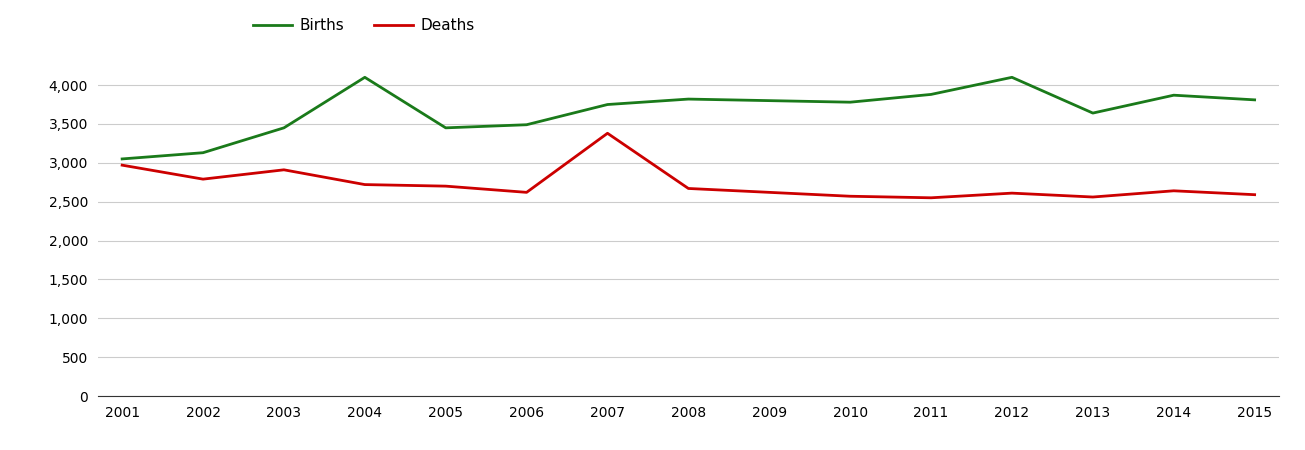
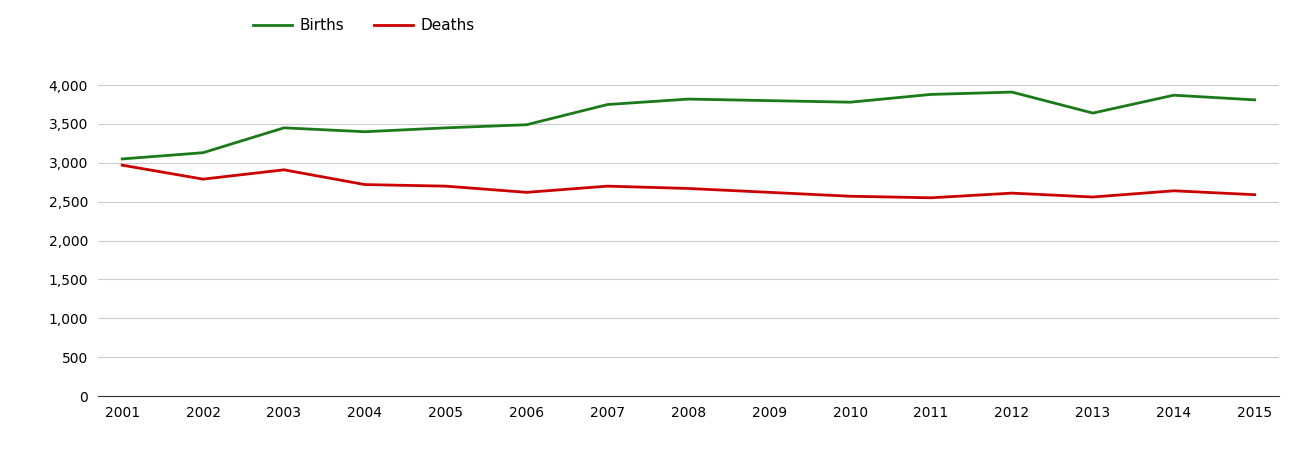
Births/2004: 4,100 -> 3,400
Deaths/2007: 3,380 -> 2,700
Births/2012: 4,100 -> 3,910
